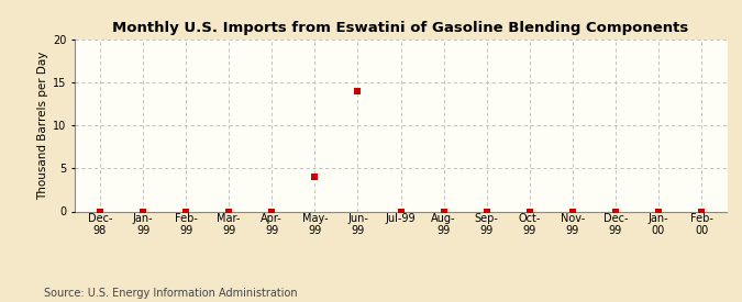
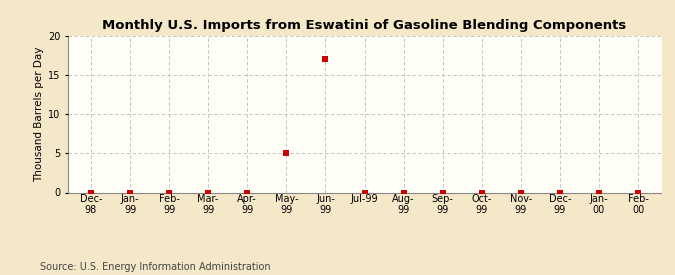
May- 99: 4 -> 5
Jun- 99: 14 -> 17
